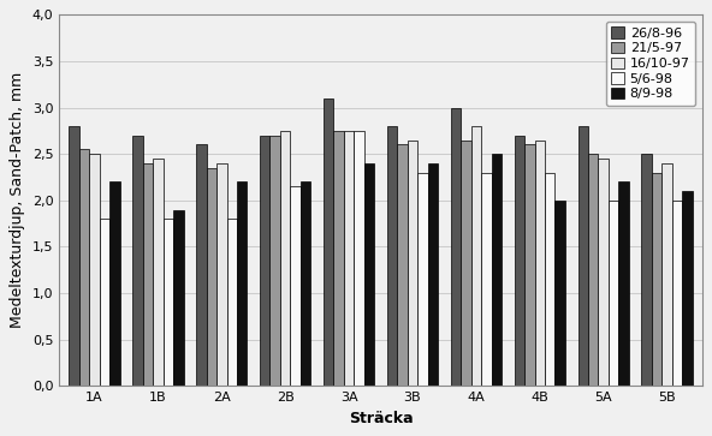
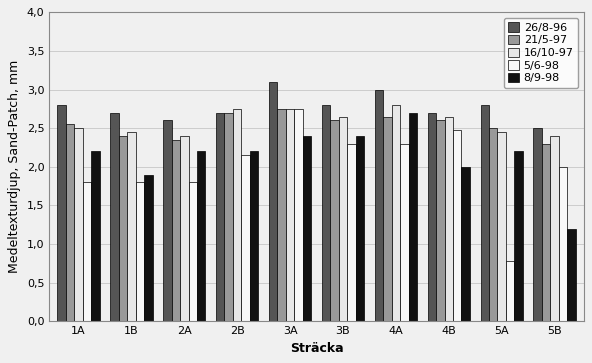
8/9-98/4A: 2,5 -> 2,7
5/6-98/4B: 2,30 -> 2,48
5/6-98/5A: 2,00 -> 0,78
8/9-98/5B: 2,1 -> 1,2
